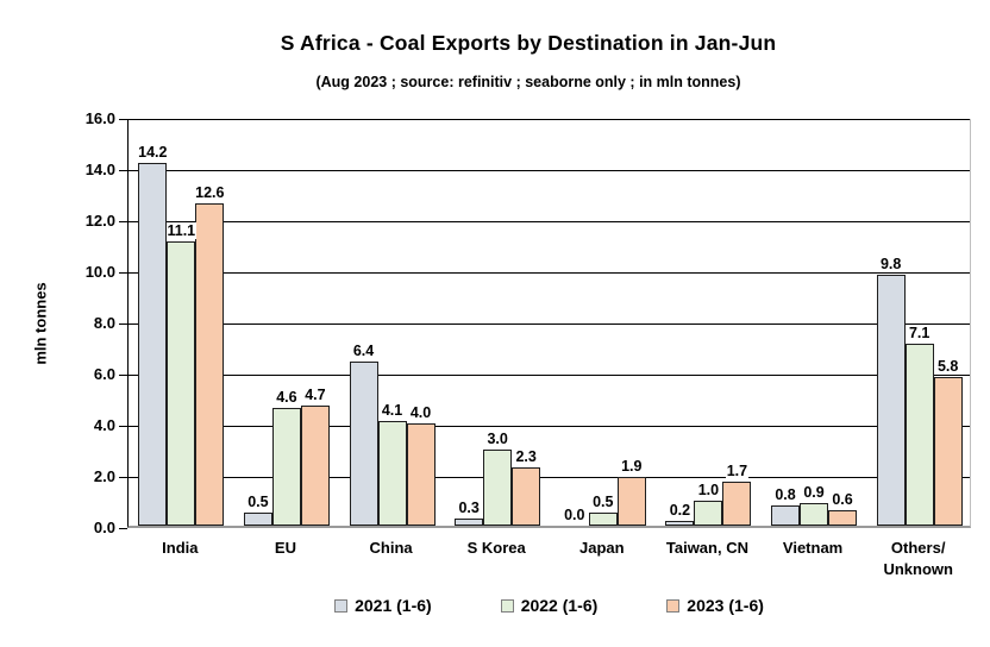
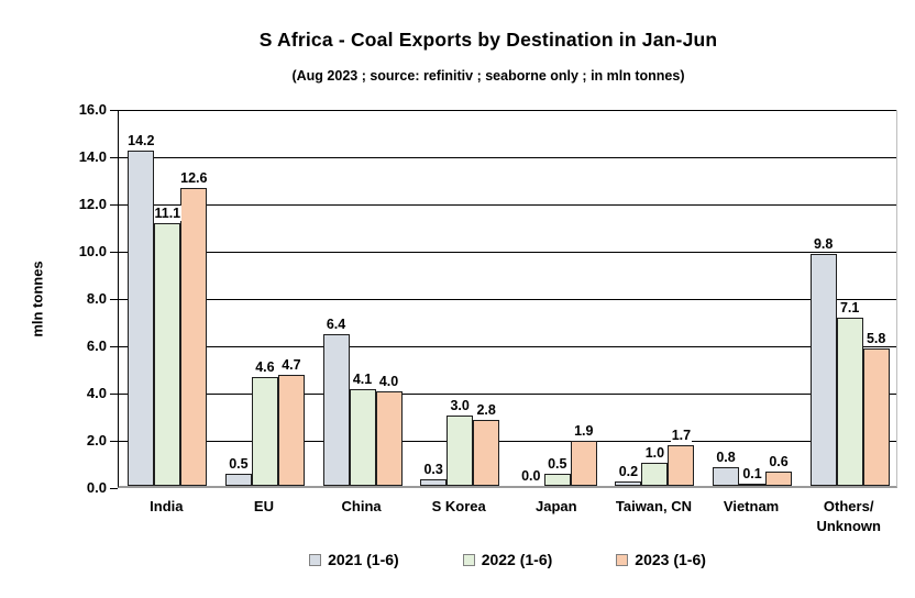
2023 (1-6)/S Korea: 2.3 -> 2.8
2022 (1-6)/Vietnam: 0.9 -> 0.1
